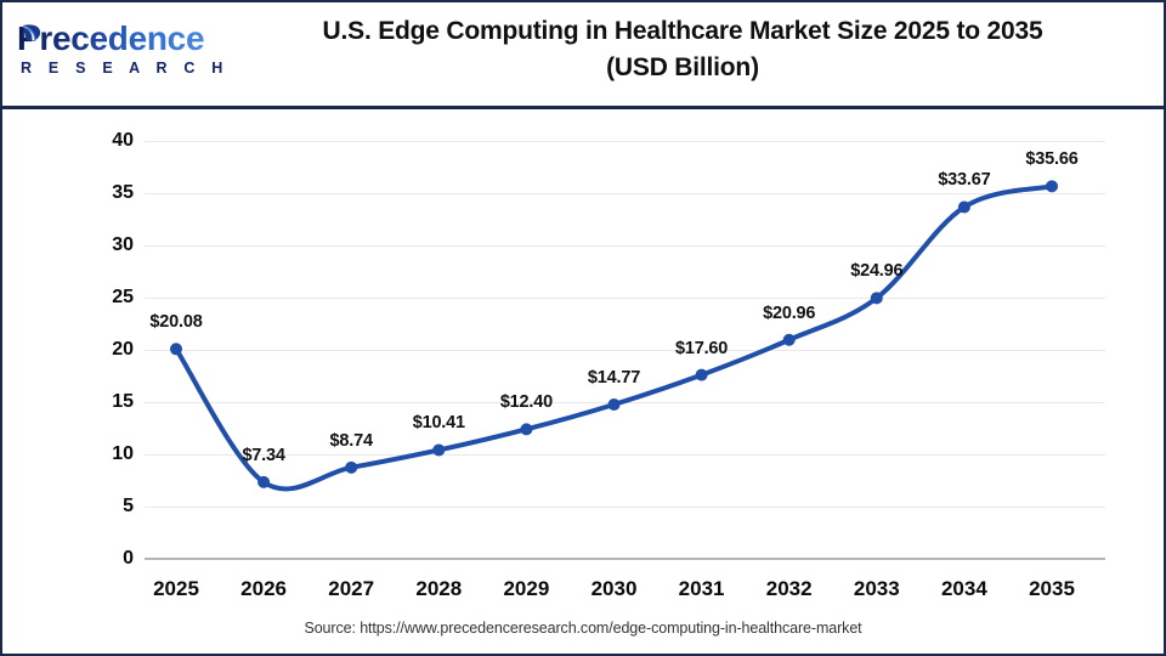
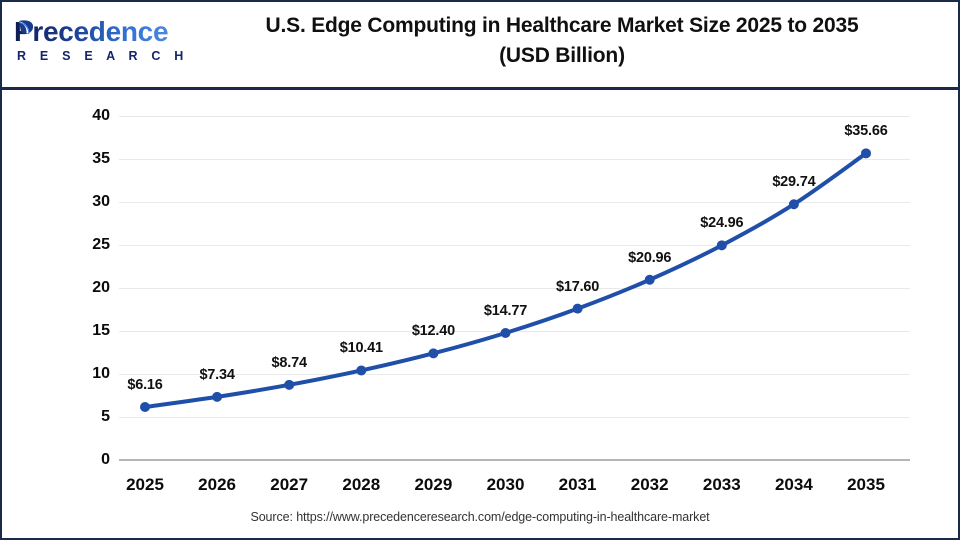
2025: $20.08 -> $6.16
2034: $33.67 -> $29.74
